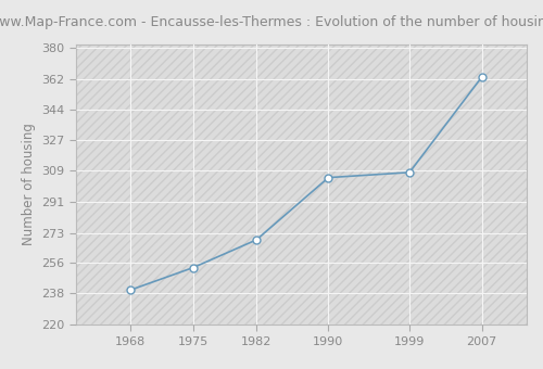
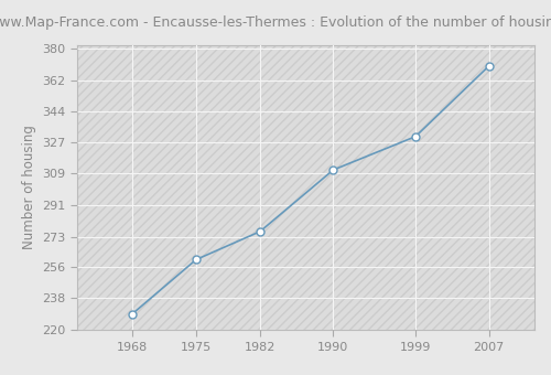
1968: 240 -> 229
1975: 253 -> 260
1982: 269 -> 276
1990: 305 -> 311
1999: 308 -> 330
2007: 363 -> 370
